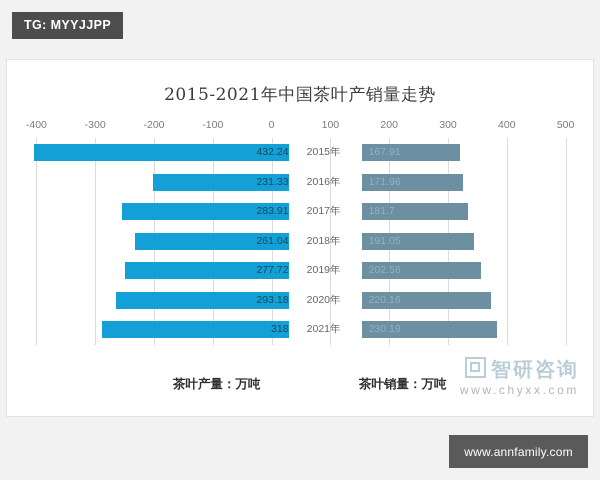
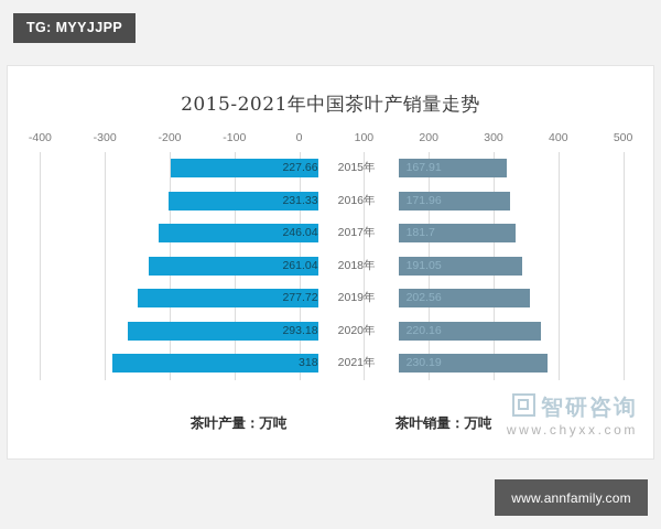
茶叶产量：万吨/2015年: 432.24 -> 227.66
茶叶产量：万吨/2017年: 283.91 -> 246.04
